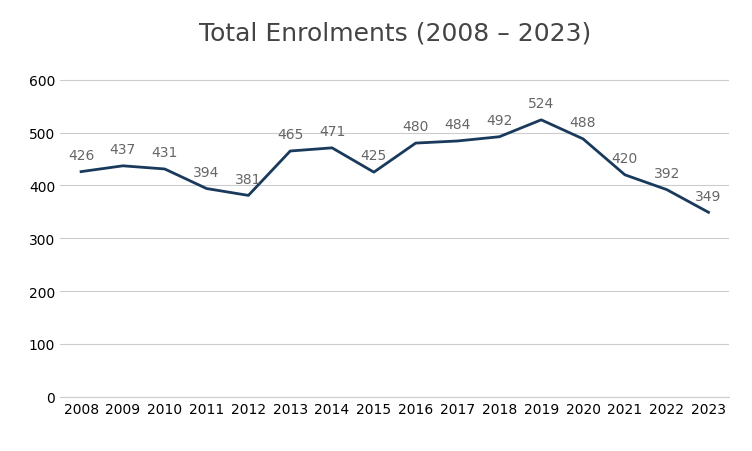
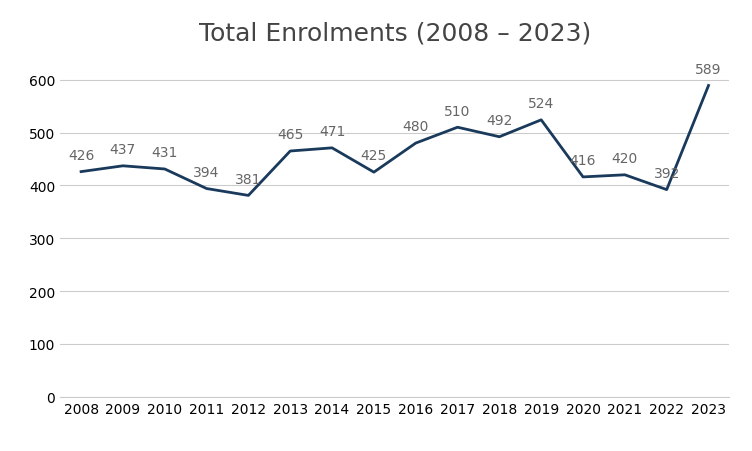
2017: 484 -> 510
2020: 488 -> 416
2023: 349 -> 589
